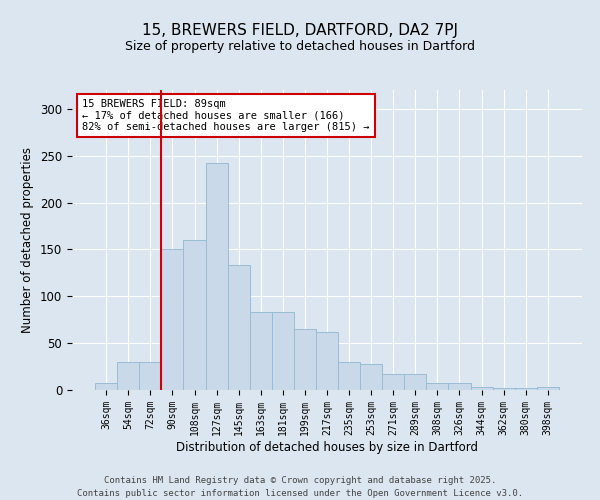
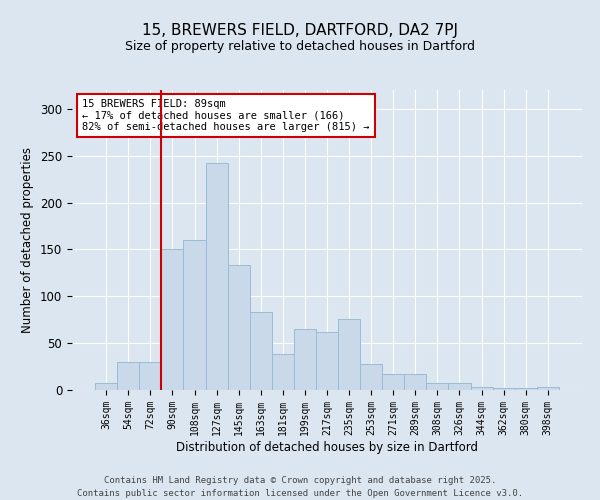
181sqm: 83 -> 38
235sqm: 30 -> 76
